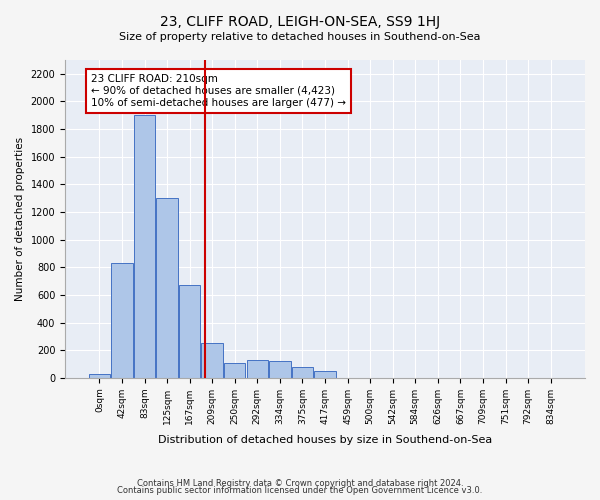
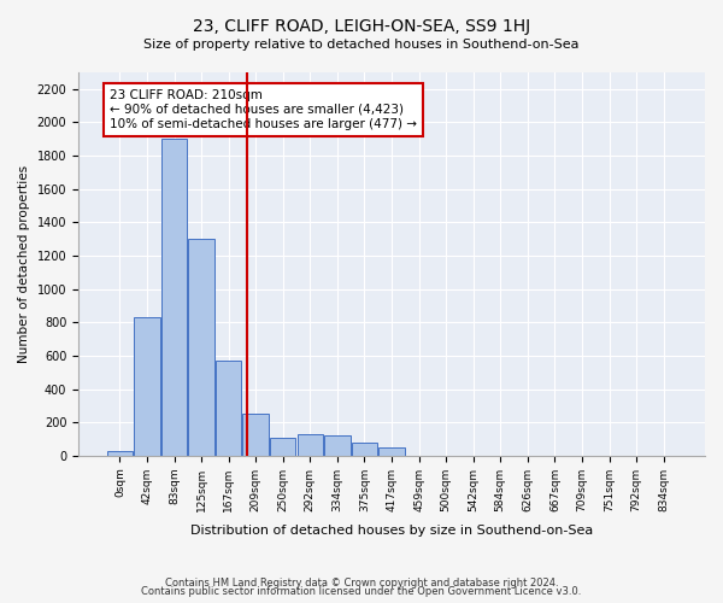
167sqm: 670 -> 570
